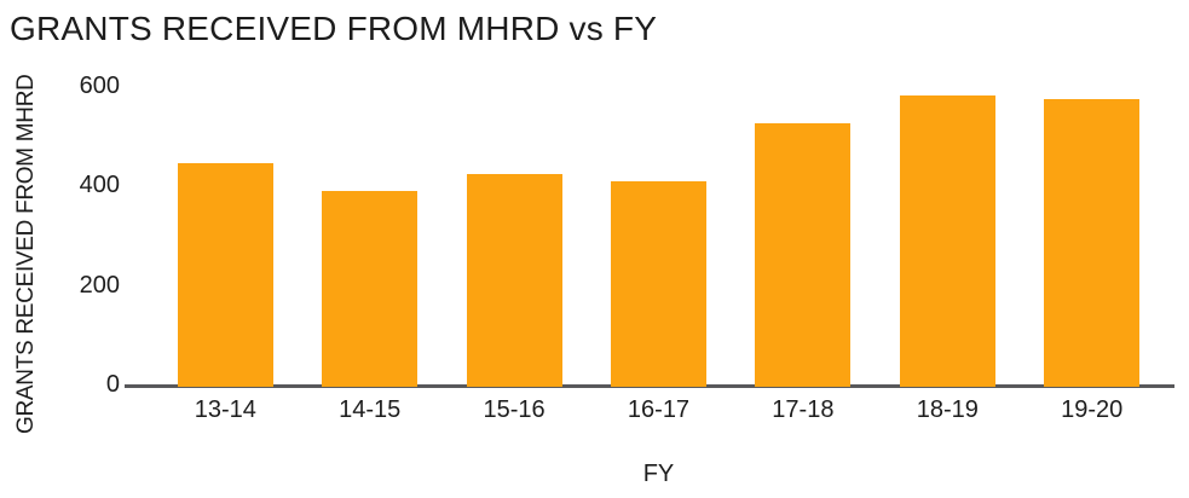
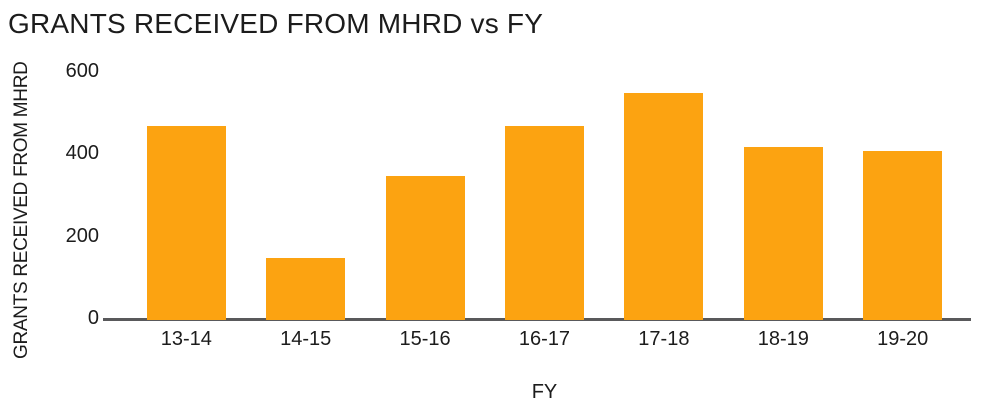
13-14: 450 -> 470
14-15: 390 -> 150
15-16: 430 -> 350
16-17: 410 -> 470
17-18: 530 -> 550
18-19: 580 -> 420
19-20: 580 -> 410
